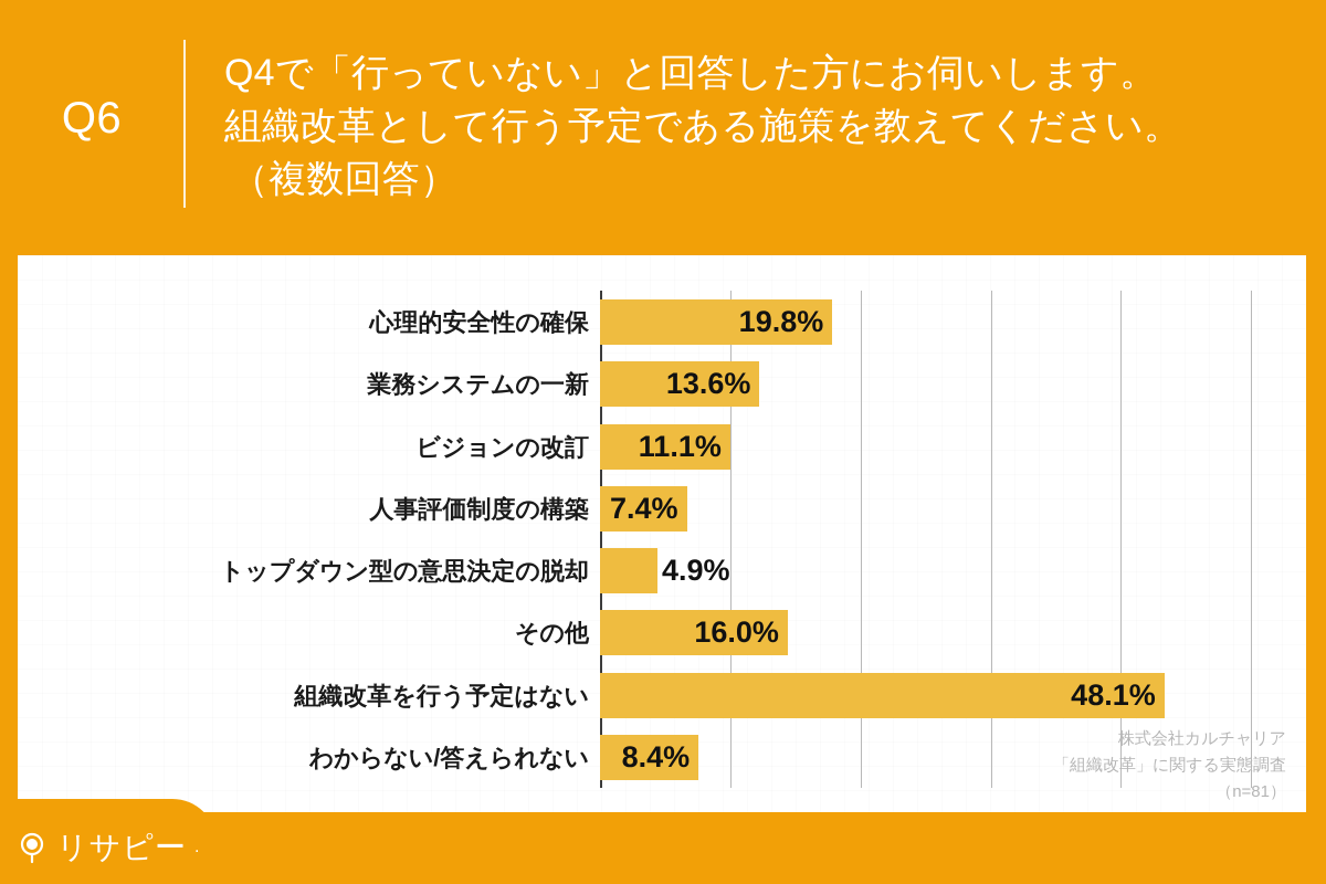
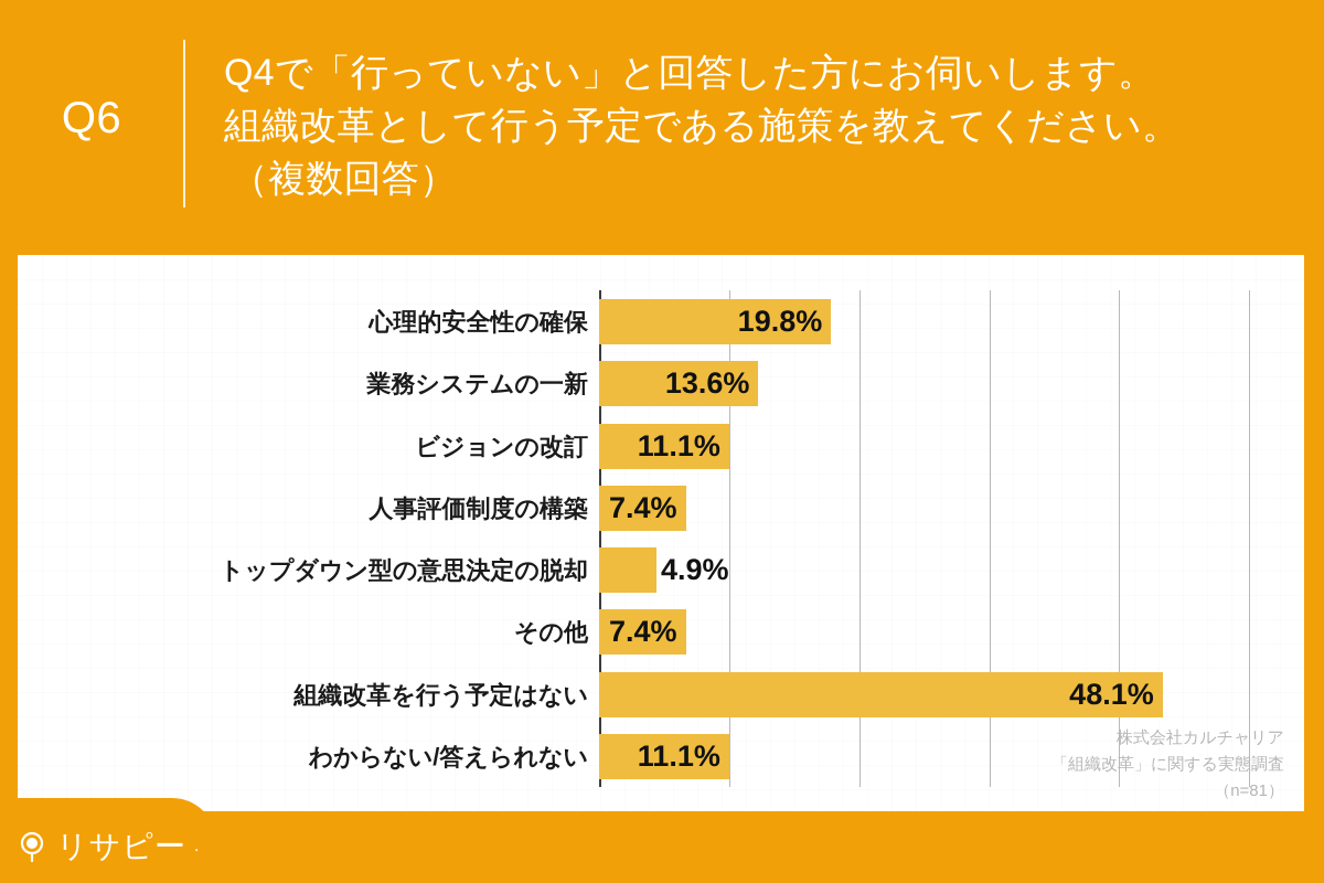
その他: 16.0% -> 7.4%
わからない/答えられない: 8.4% -> 11.1%
